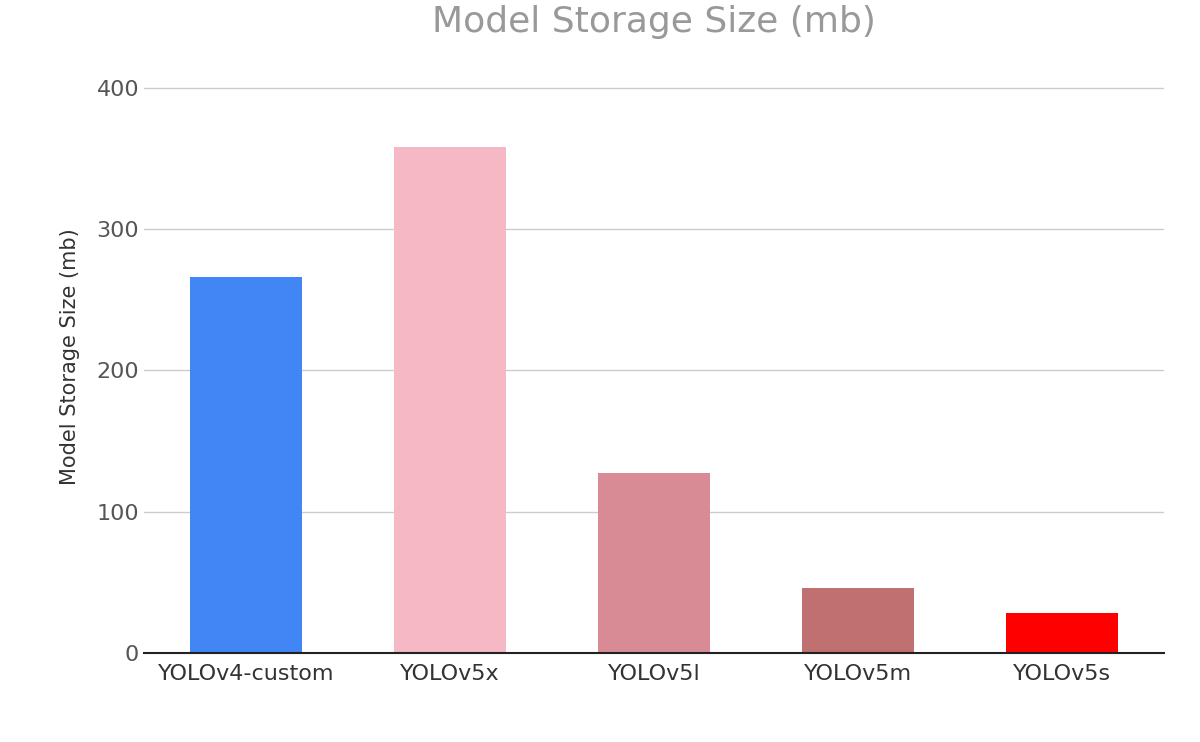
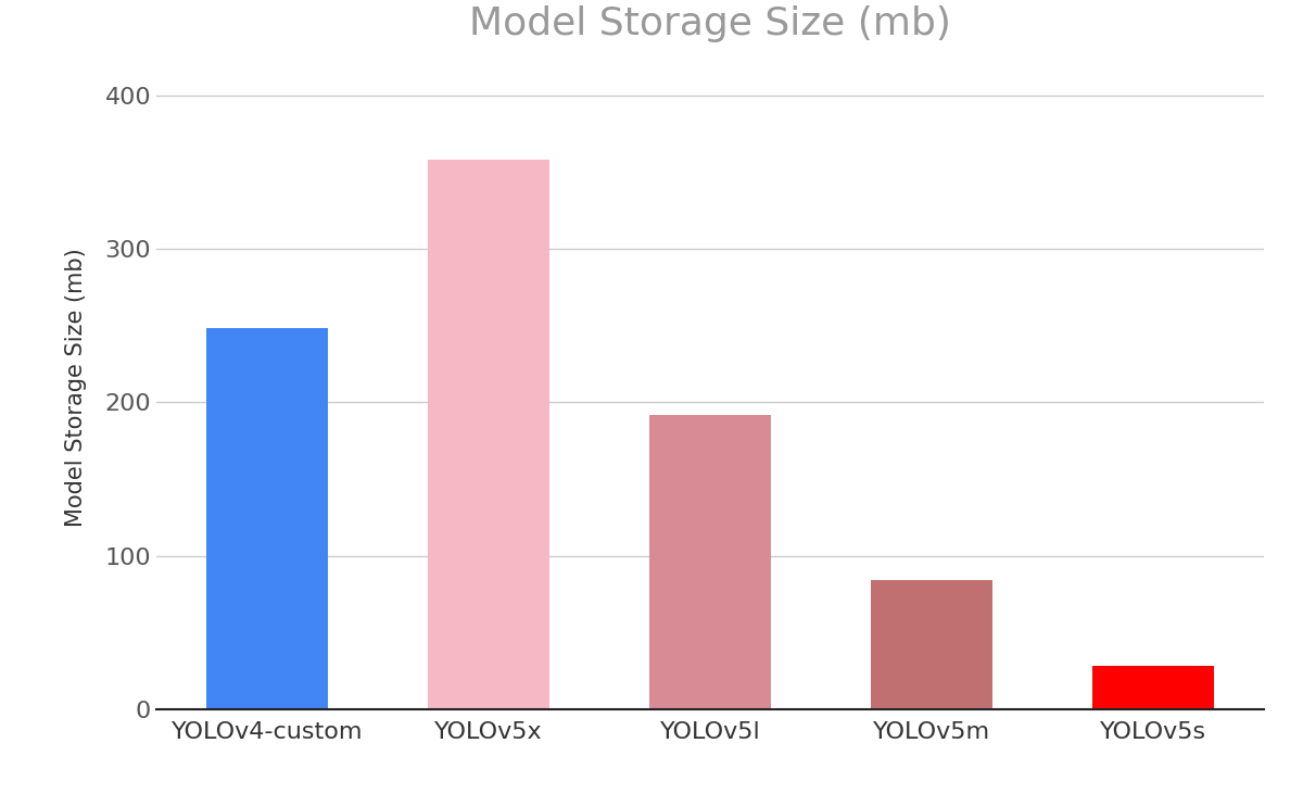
YOLOv4-custom: 266 -> 248
YOLOv5l: 127 -> 192
YOLOv5m: 46 -> 84
